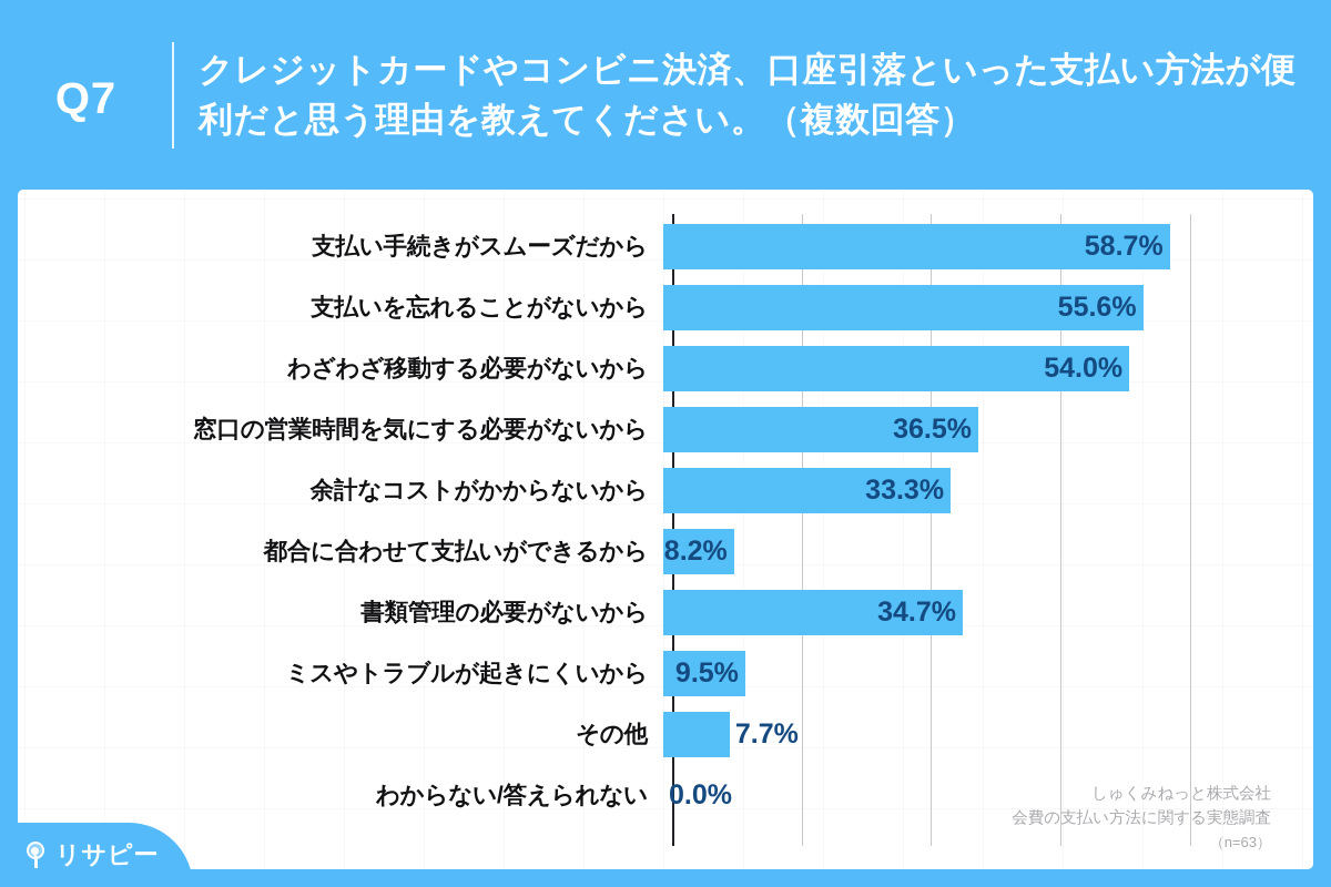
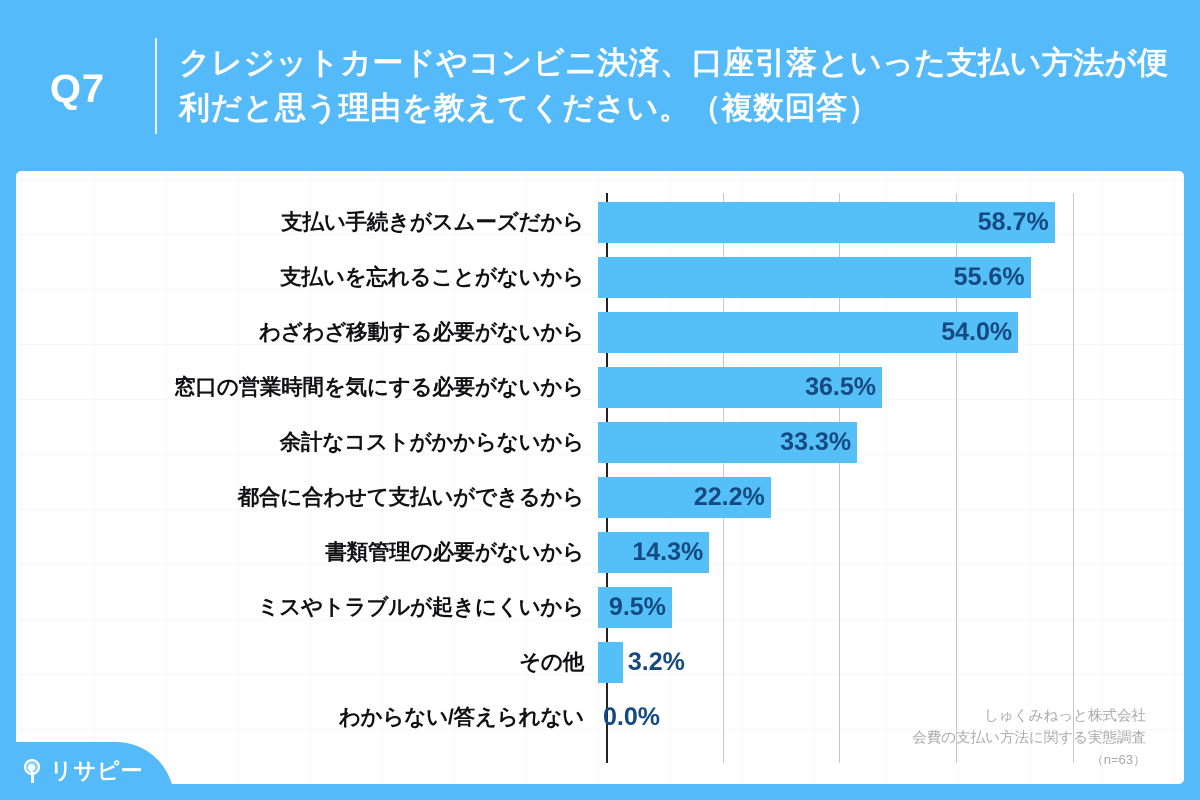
都合に合わせて支払いができるから: 8.2% -> 22.2%
書類管理の必要がないから: 34.7% -> 14.3%
その他: 7.7% -> 3.2%
